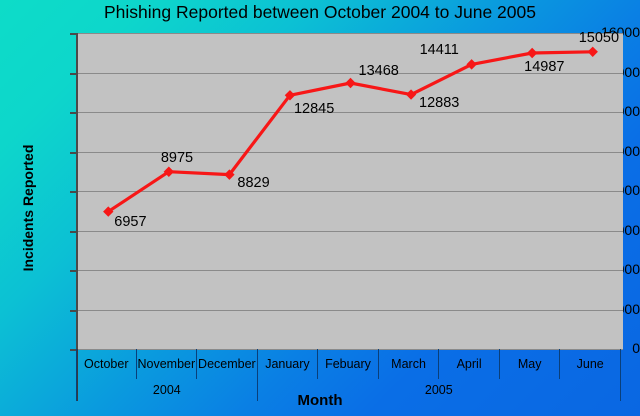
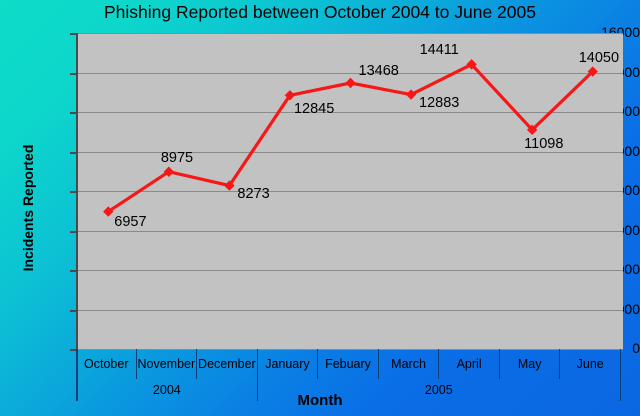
December: 8829 -> 8273
May: 14987 -> 11098
June: 15050 -> 14050
